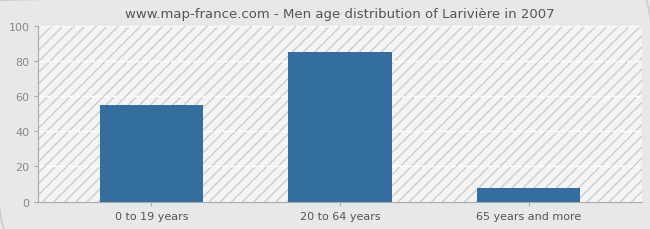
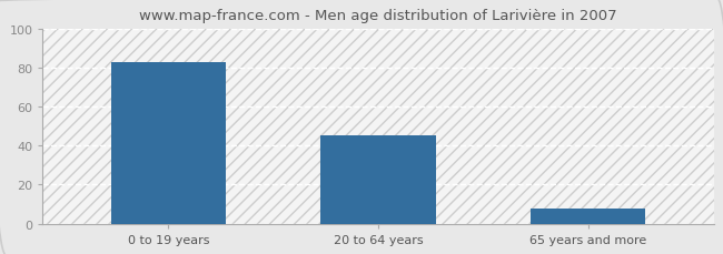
0 to 19 years: 55 -> 83
20 to 64 years: 85 -> 45
